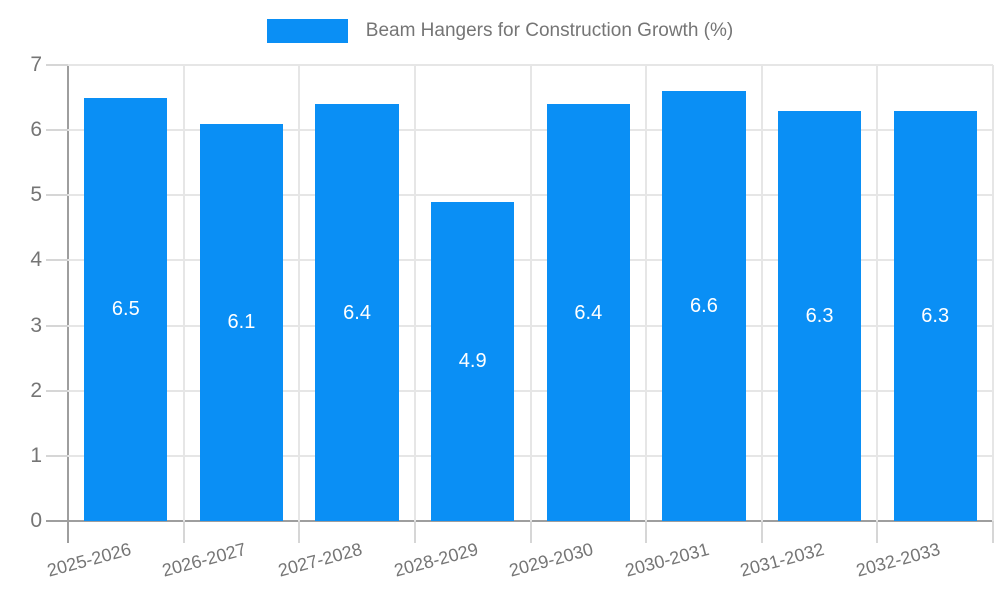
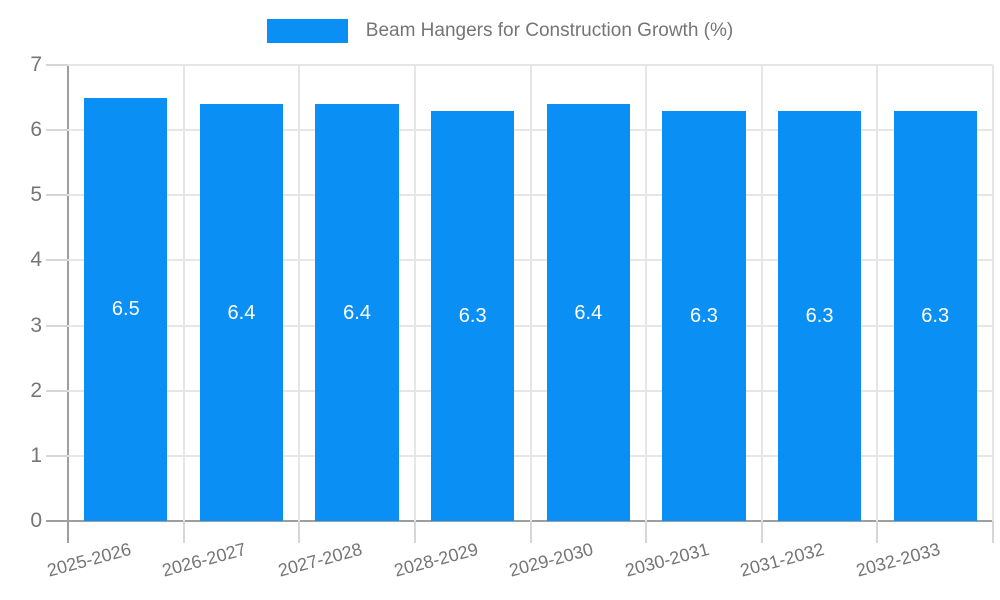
2026-2027: 6.1 -> 6.4
2028-2029: 4.9 -> 6.3
2030-2031: 6.6 -> 6.3
